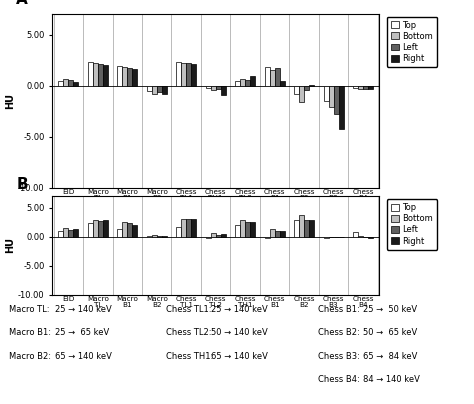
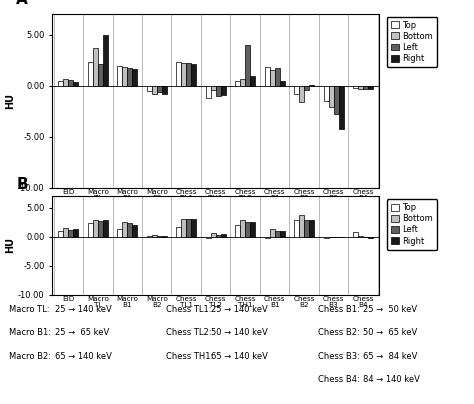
Bottom/Macro TL: 2.2 -> 3.7
Right/Macro TL: 2.0 -> 5.0
Top/Chess TH1: -0.2 -> -1.2
Left/Chess TH1: -0.3 -> -1.0
Left/Chess TL2: 0.6 -> 4.0
